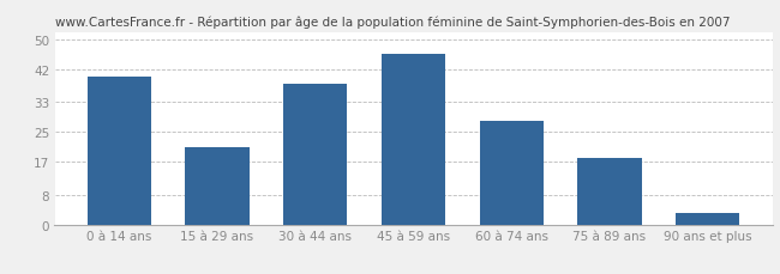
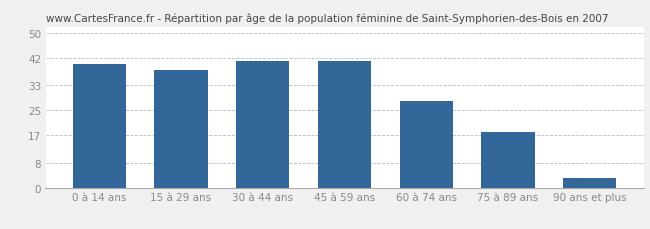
15 à 29 ans: 21 -> 38
30 à 44 ans: 38 -> 41
45 à 59 ans: 46 -> 41
